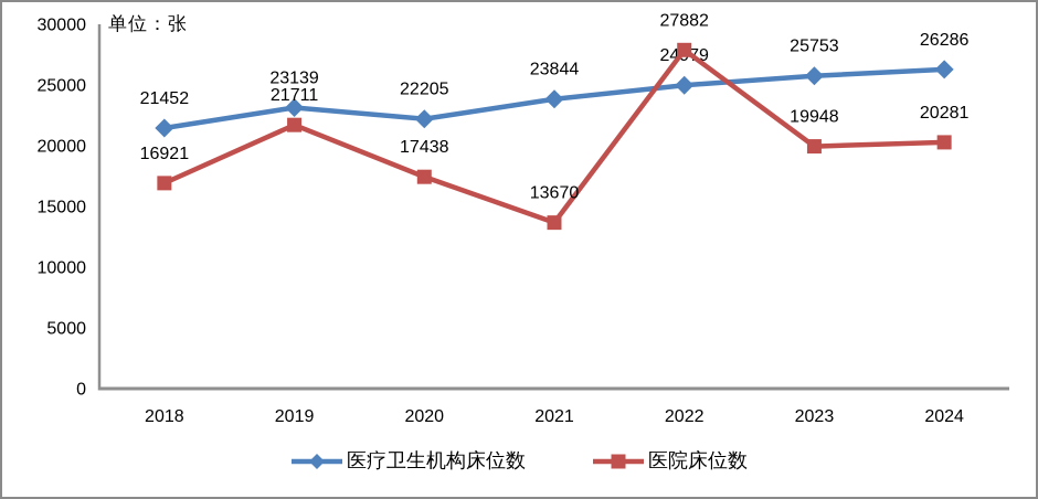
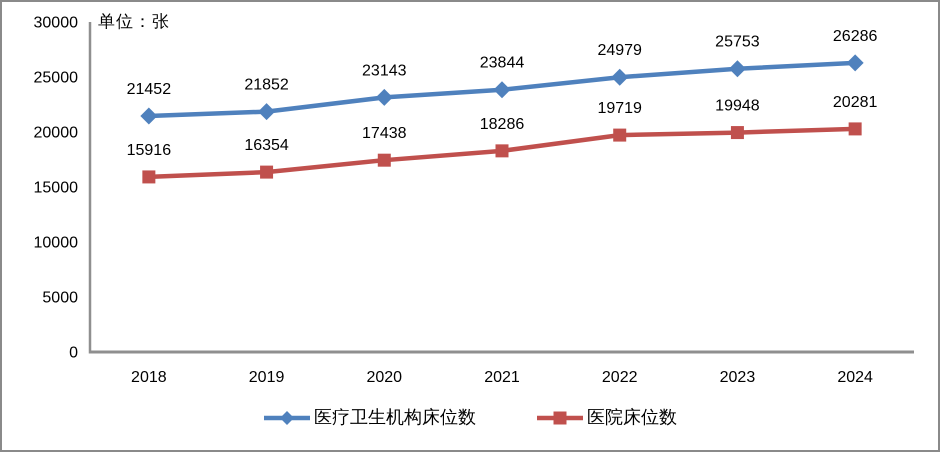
医院床位数/2018: 16921 -> 15916
医疗卫生机构床位数/2019: 23139 -> 21852
医院床位数/2019: 21711 -> 16354
医疗卫生机构床位数/2020: 22205 -> 23143
医院床位数/2021: 13670 -> 18286
医院床位数/2022: 27882 -> 19719
